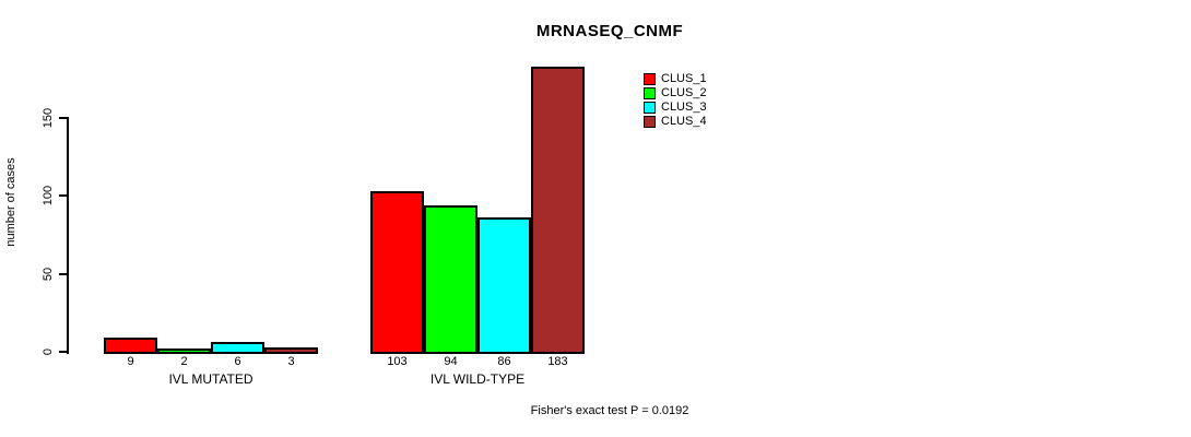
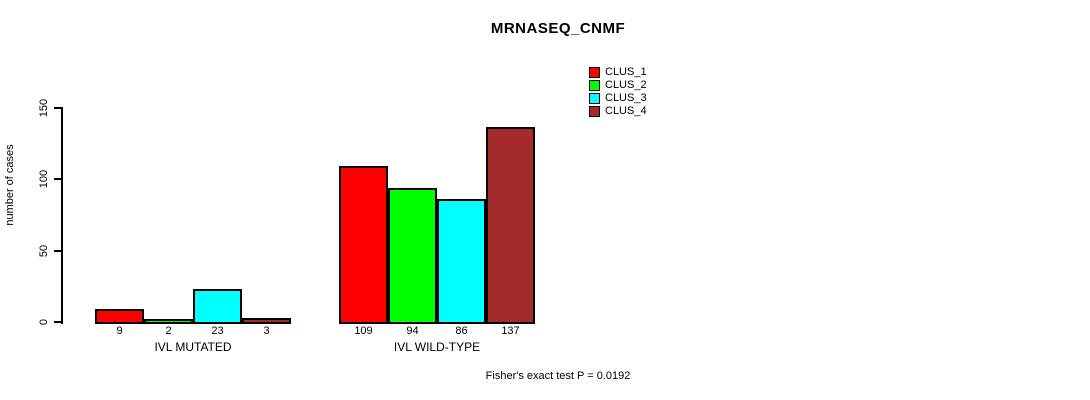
CLUS_3/IVL MUTATED: 6 -> 23
CLUS_1/IVL WILD-TYPE: 103 -> 109
CLUS_4/IVL WILD-TYPE: 183 -> 137
